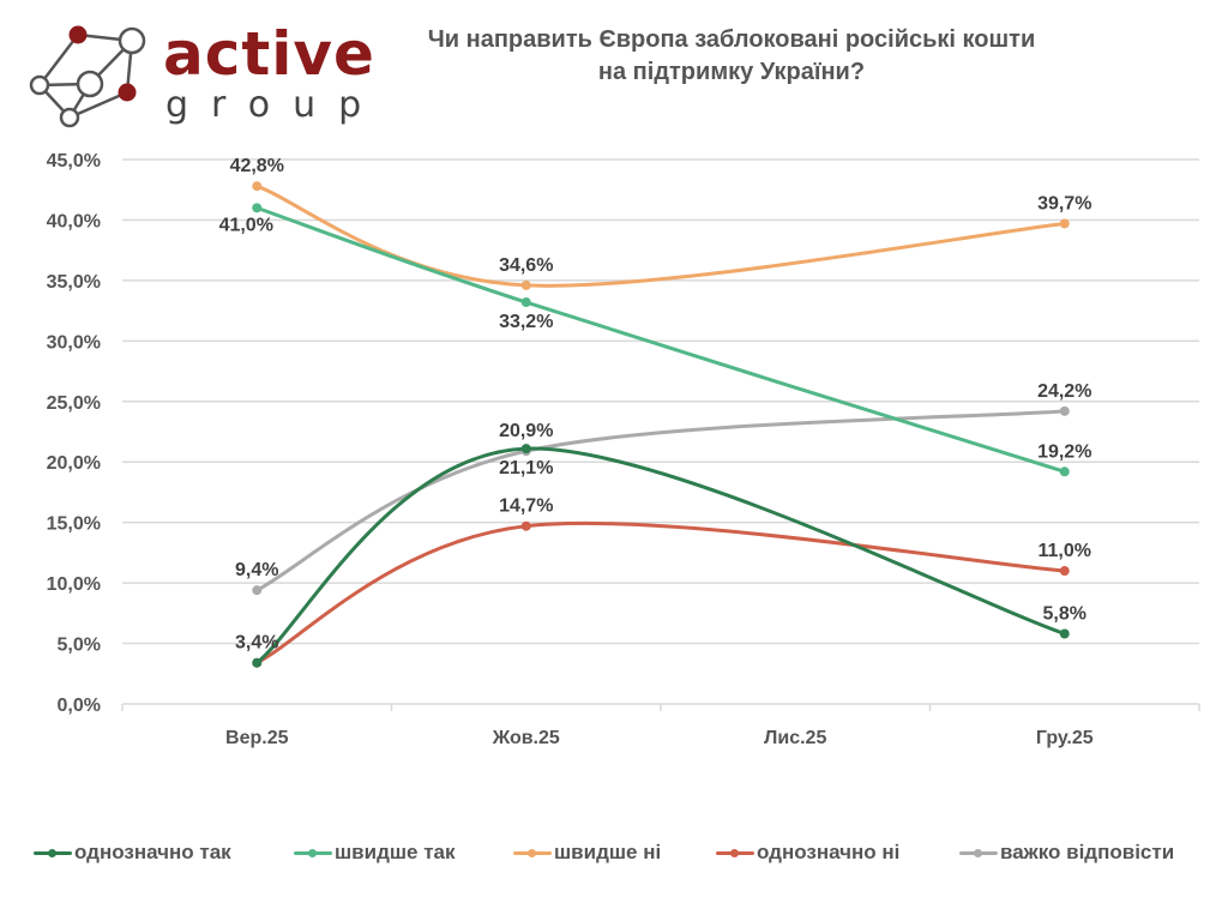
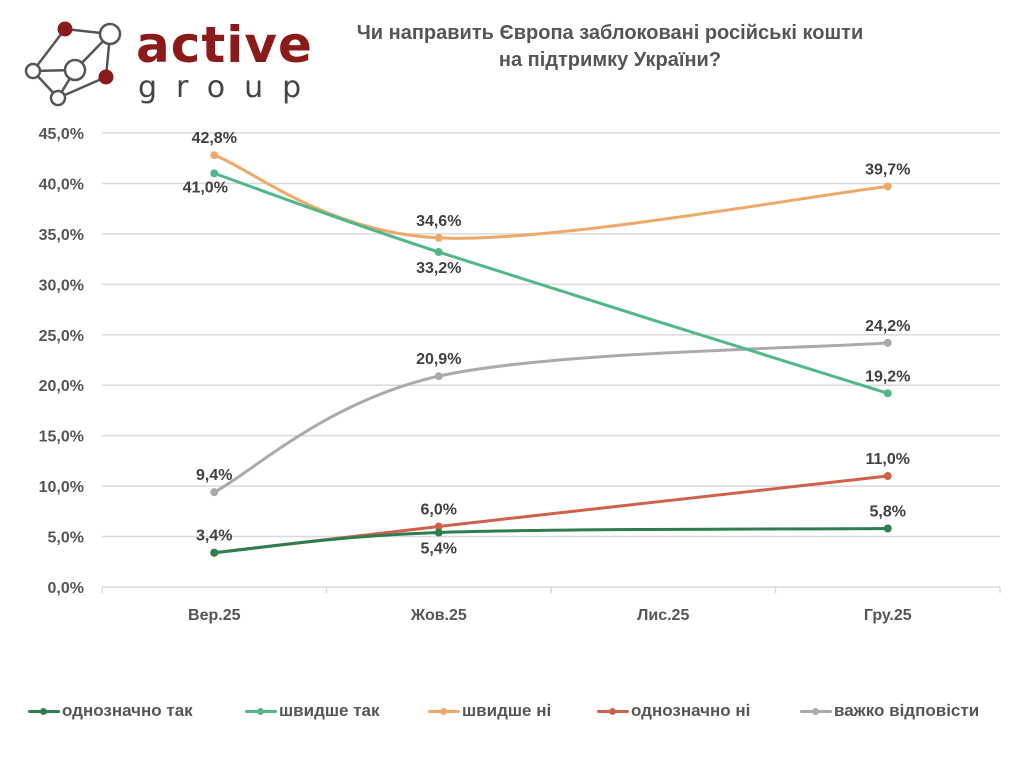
однозначно так/Жов.25: 21,1% -> 5,4%
однозначно ні/Жов.25: 14,7% -> 6,0%
